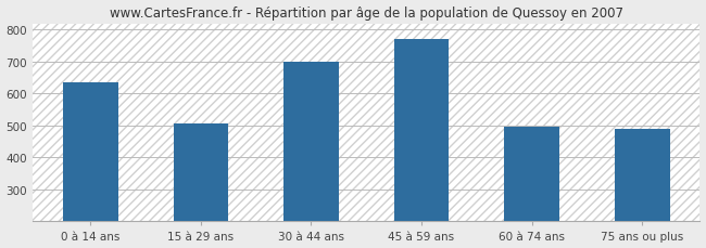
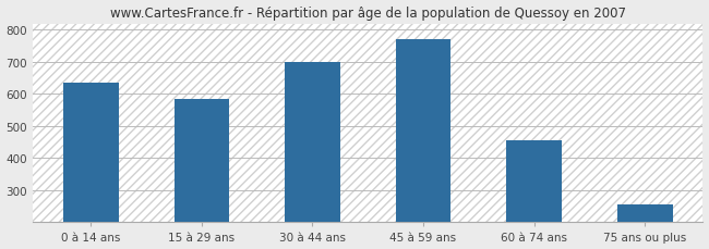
15 à 29 ans: 505 -> 585
60 à 74 ans: 495 -> 455
75 ans ou plus: 490 -> 255
